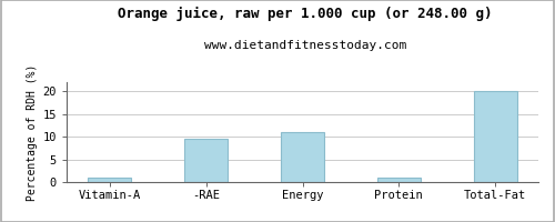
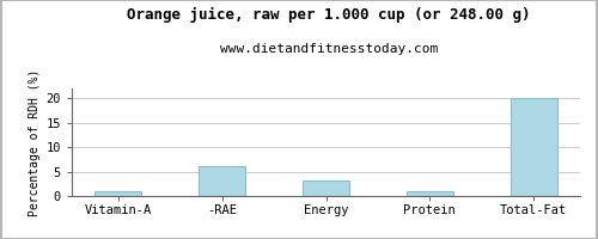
-RAE: 9.5 -> 6.0
Energy: 11.0 -> 3.2
